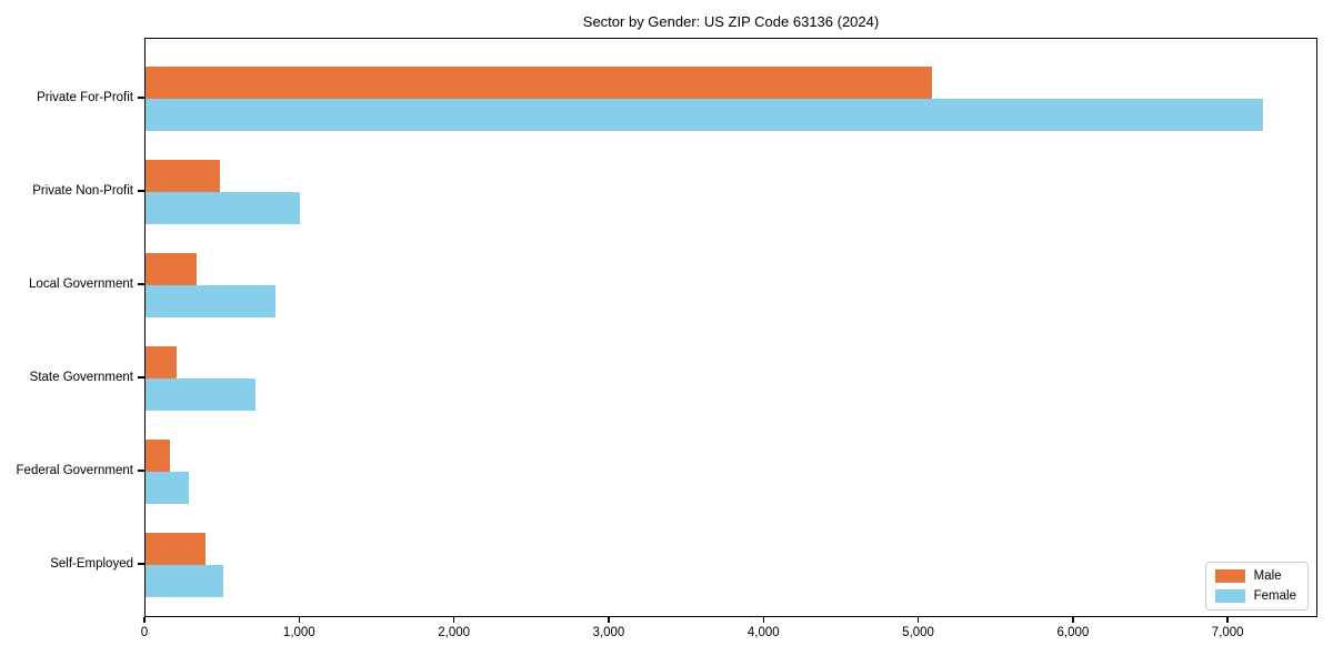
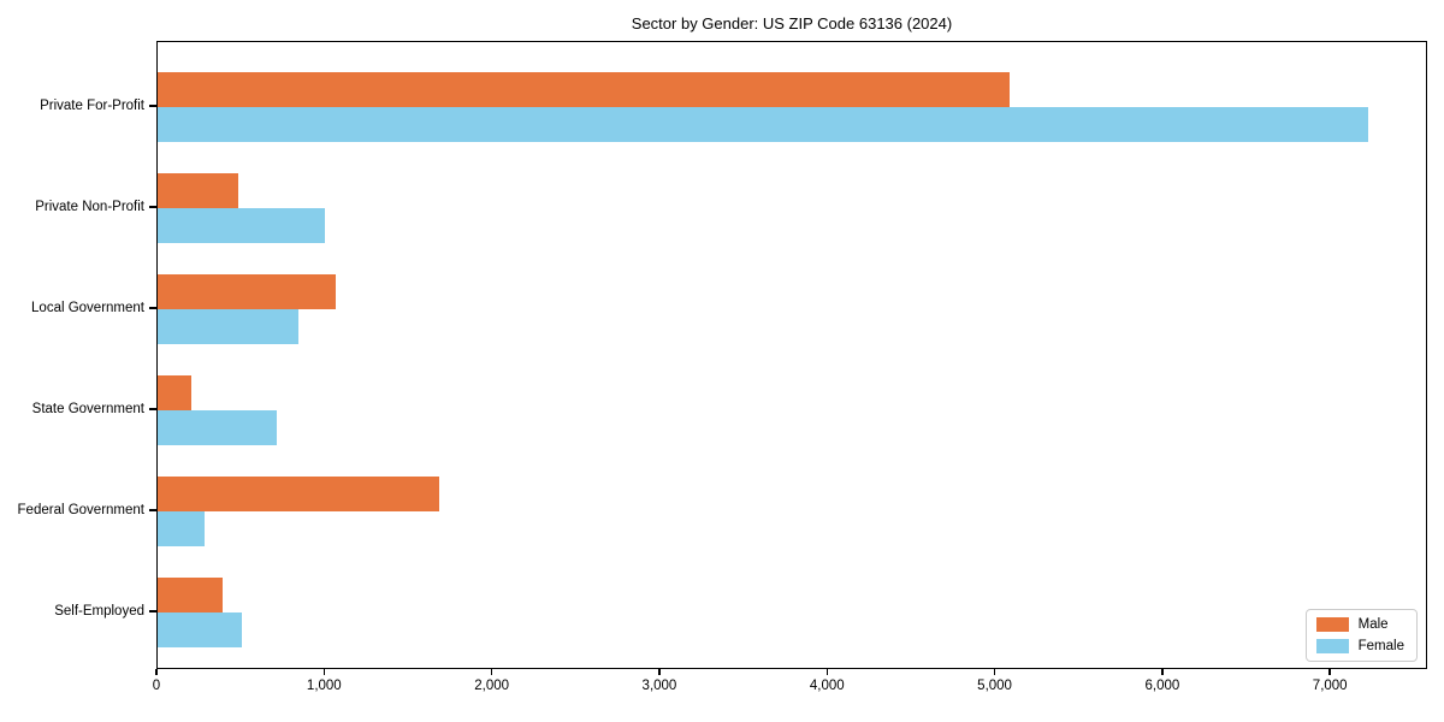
Male/Local Government: 330 -> 1060
Male/Federal Government: 160 -> 1680
